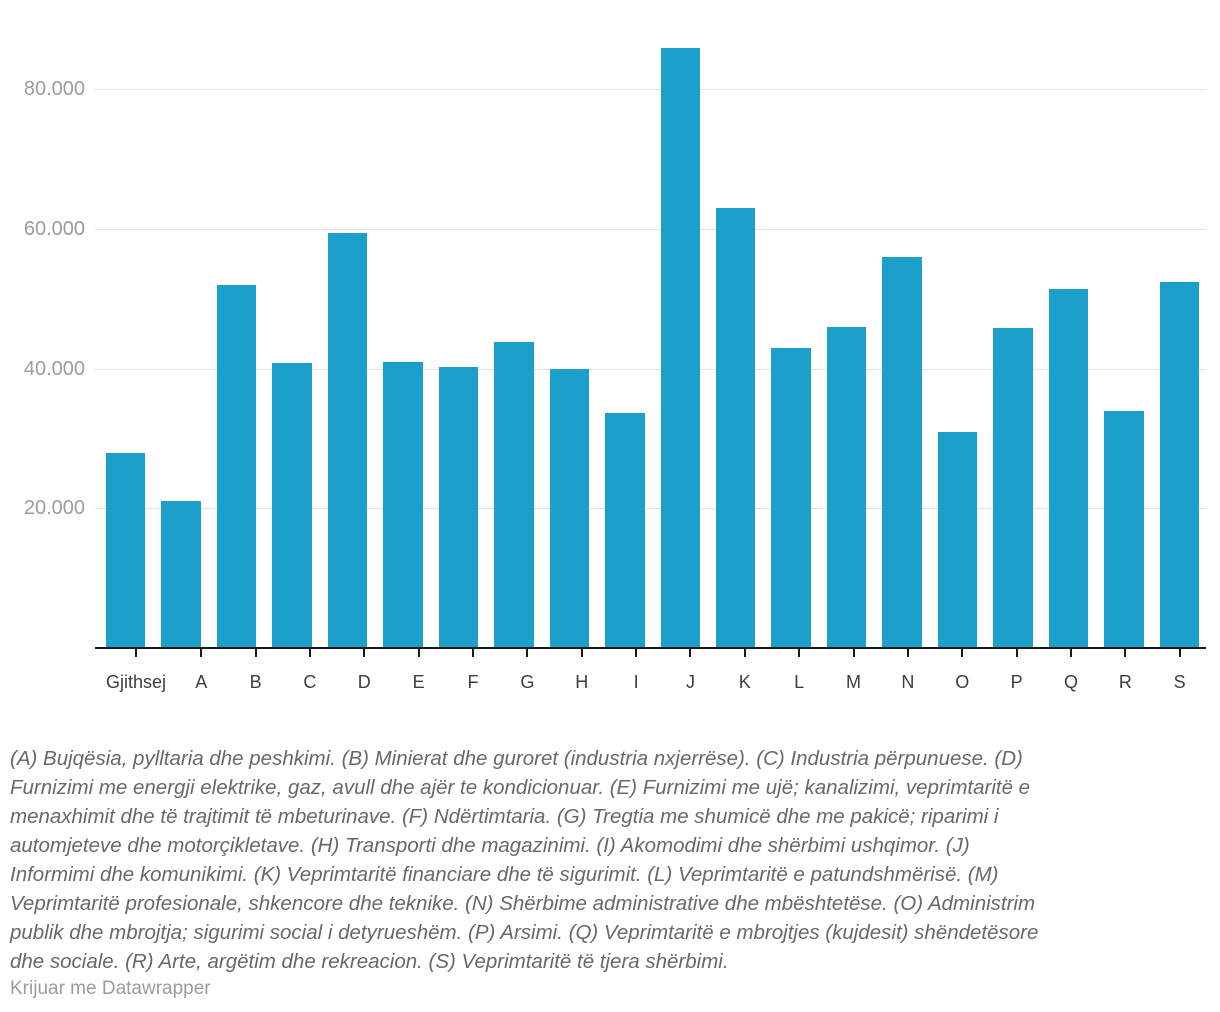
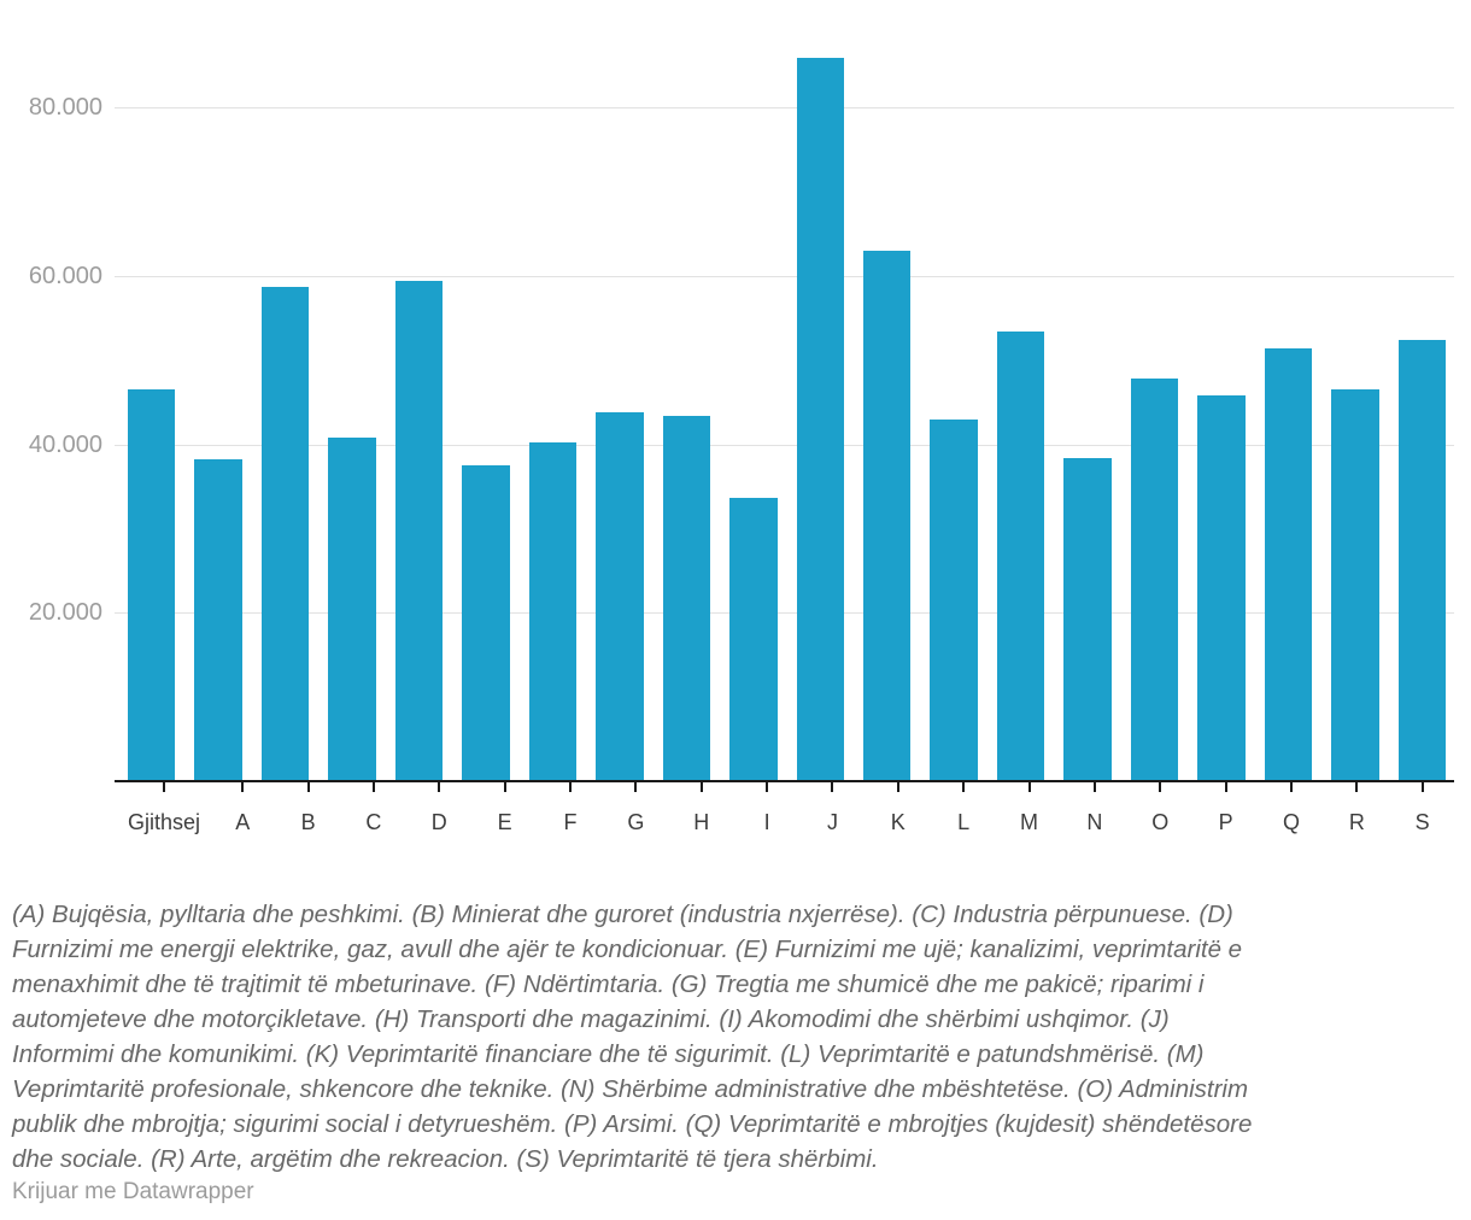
Gjithsej: 28000 -> 47000
A: 21000 -> 38000
B: 52000 -> 59000
E: 41000 -> 38000
H: 40000 -> 43000
M: 46000 -> 54000
N: 56000 -> 38000
O: 31000 -> 48000
R: 34000 -> 47000
